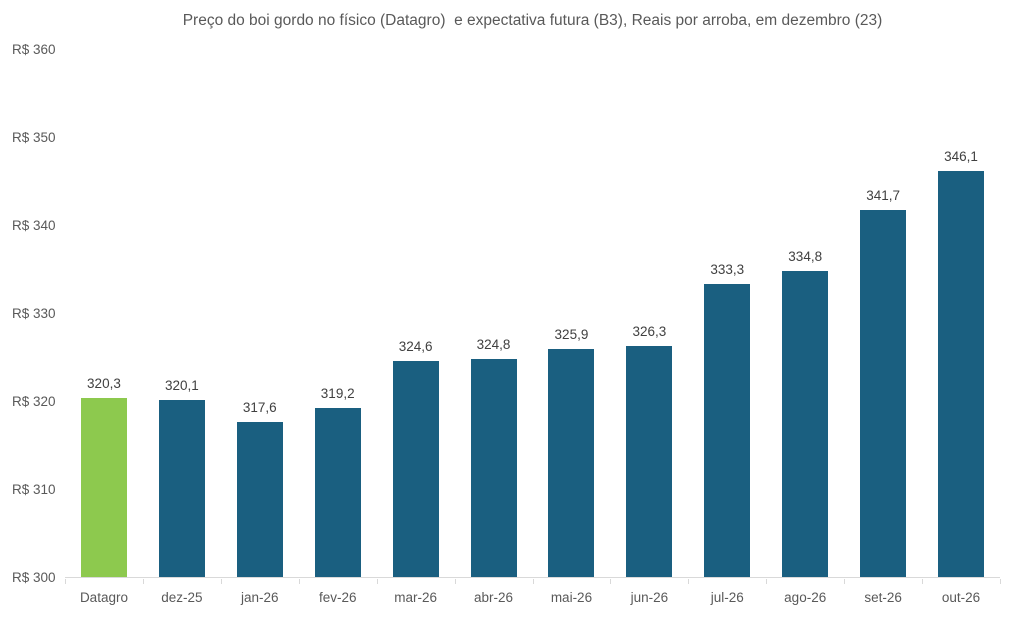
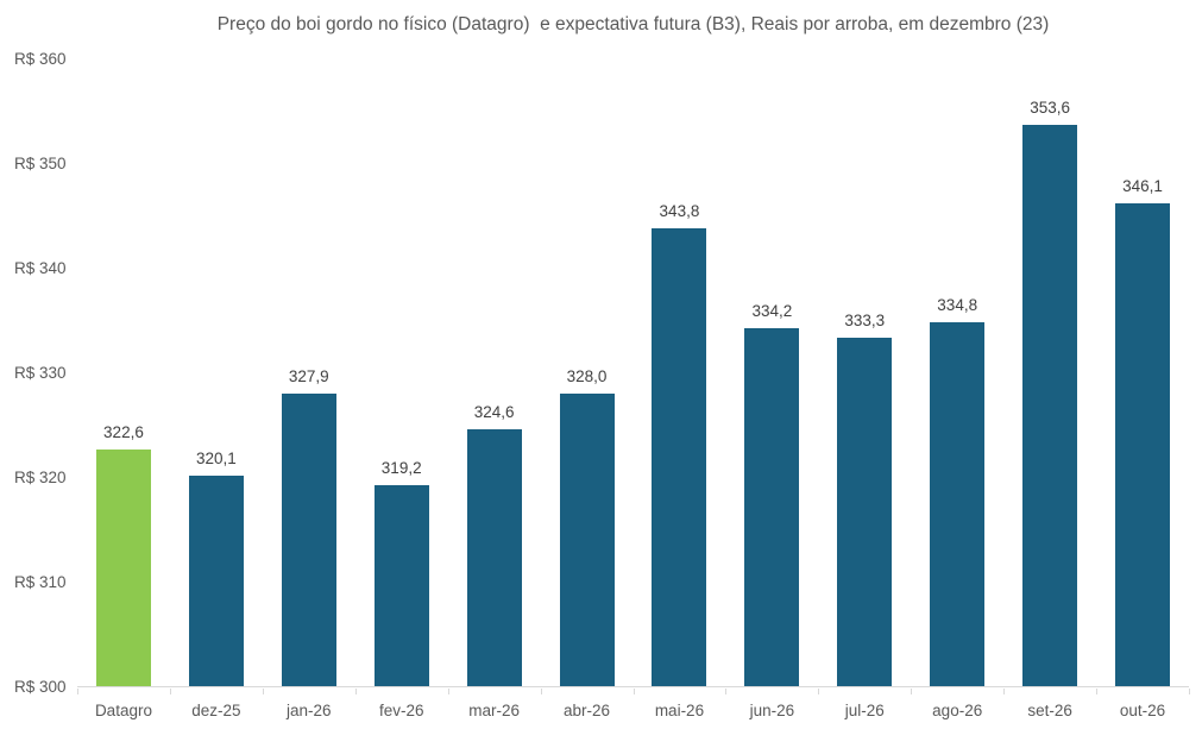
Datagro: 320,3 -> 322,6
jan-26: 317,6 -> 327,9
abr-26: 324,8 -> 328,0
mai-26: 325,9 -> 343,8
jun-26: 326,3 -> 334,2
set-26: 341,7 -> 353,6
